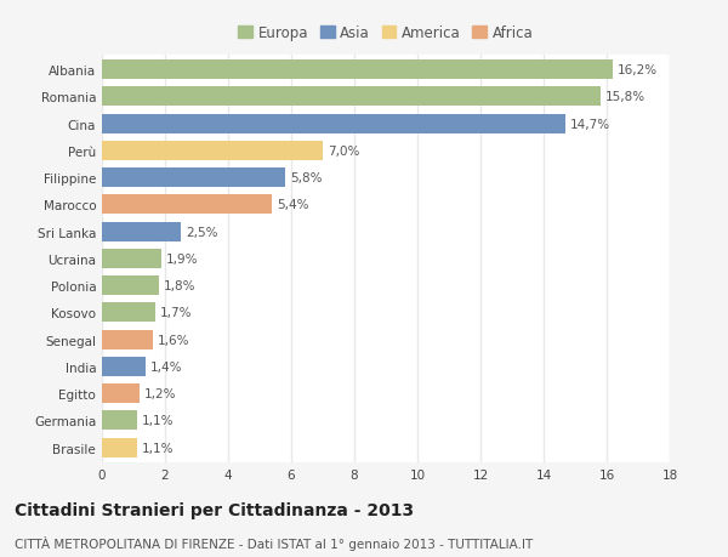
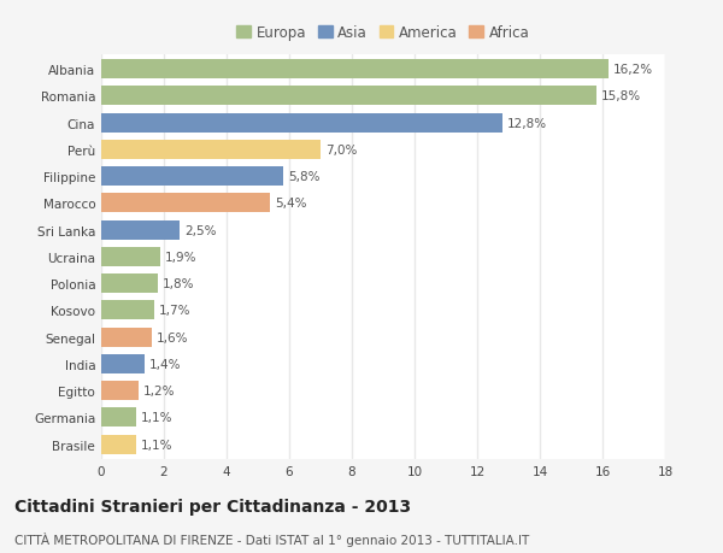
Cina: 14,7% -> 12,8%
